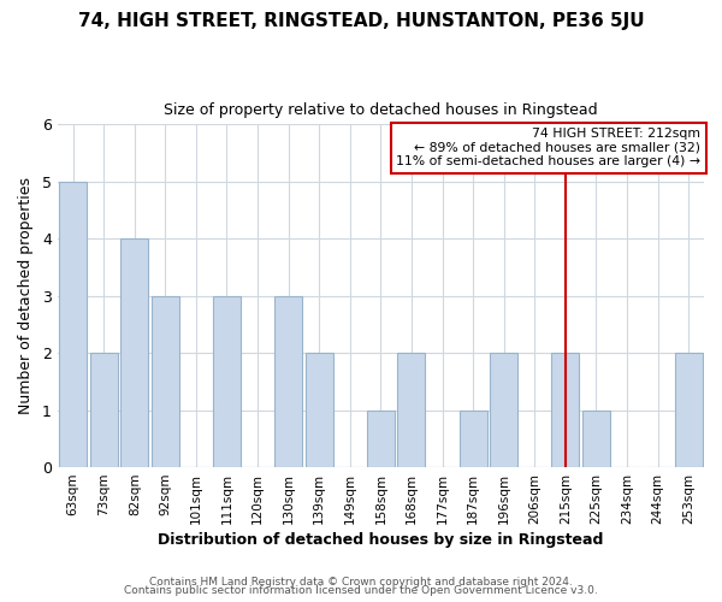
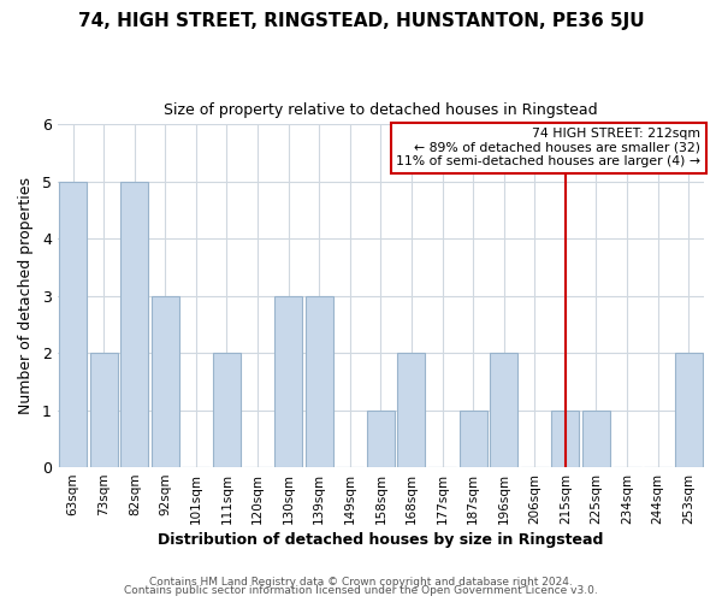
82sqm: 4 -> 5
111sqm: 3 -> 2
139sqm: 2 -> 3
215sqm: 2 -> 1
